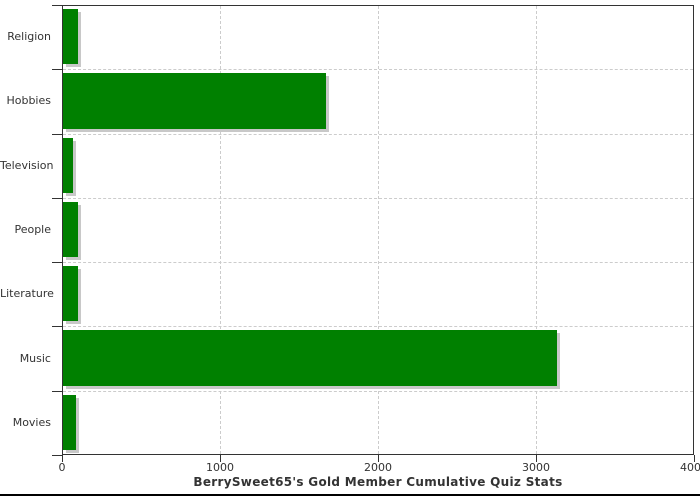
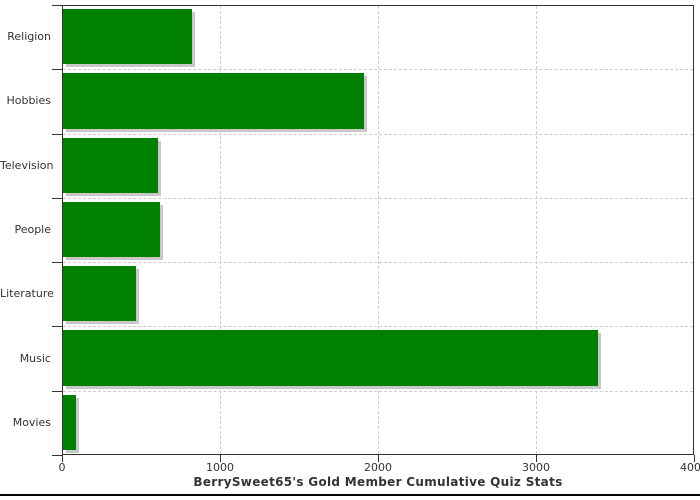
Religion: 100 -> 820
Hobbies: 1670 -> 1910
Television: 70 -> 610
People: 100 -> 620
Literature: 100 -> 470
Music: 3130 -> 3390
